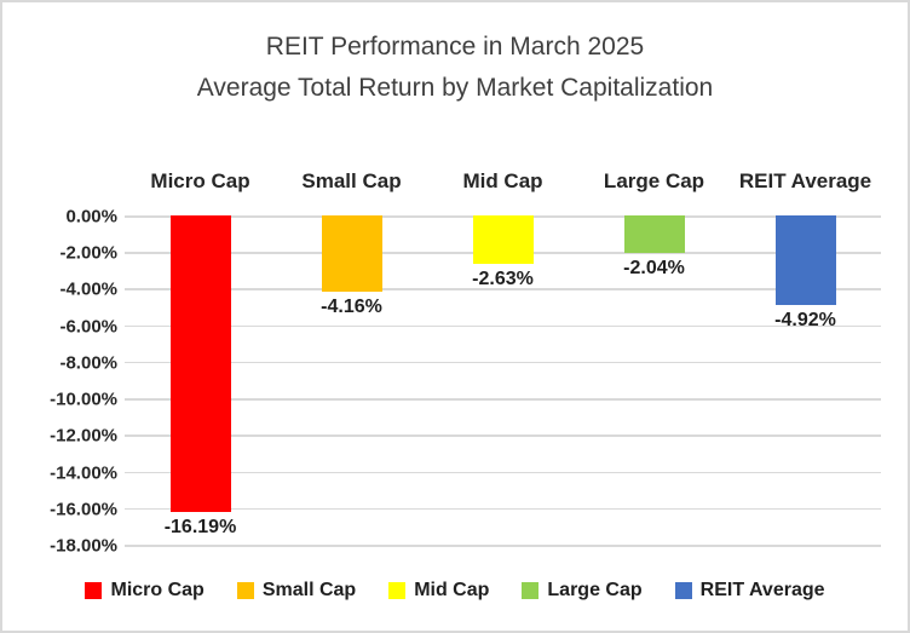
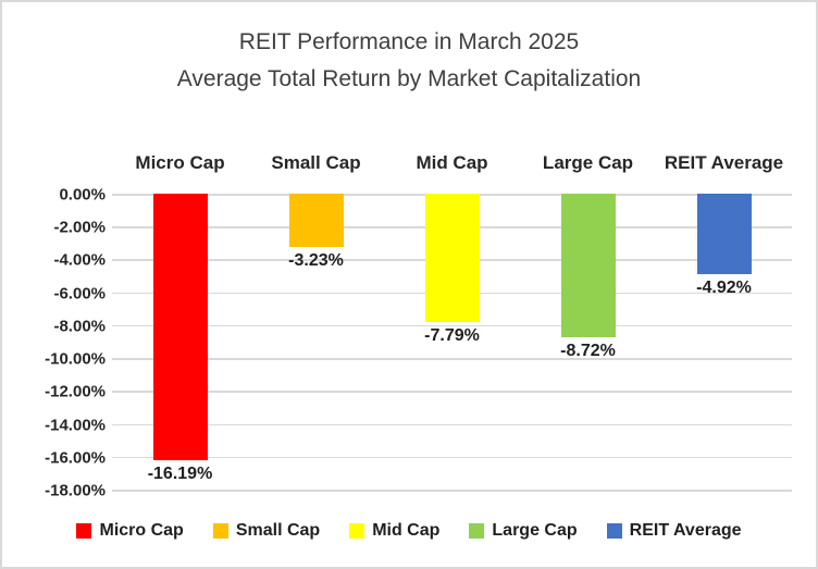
Small Cap: -4.16% -> -3.23%
Mid Cap: -2.63% -> -7.79%
Large Cap: -2.04% -> -8.72%
